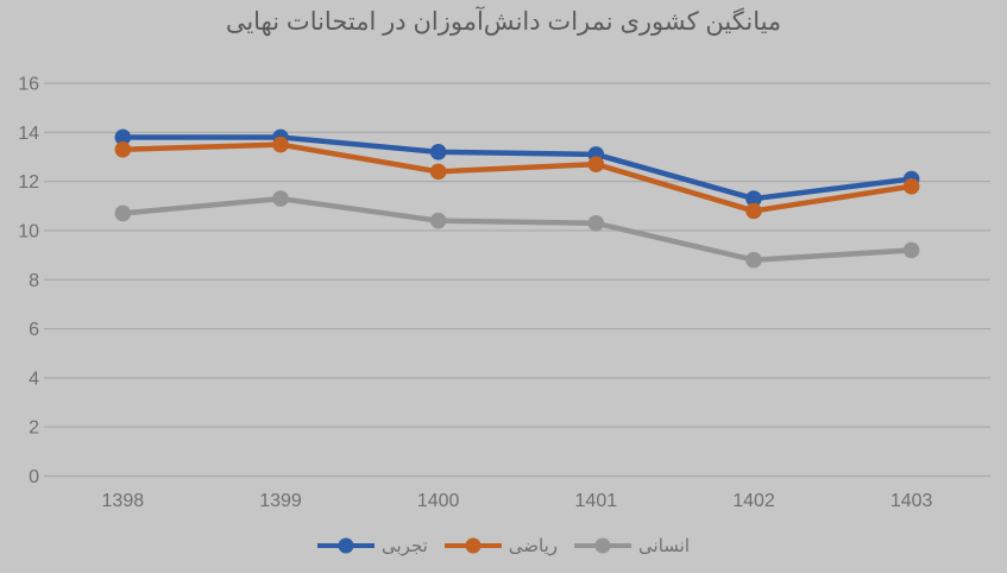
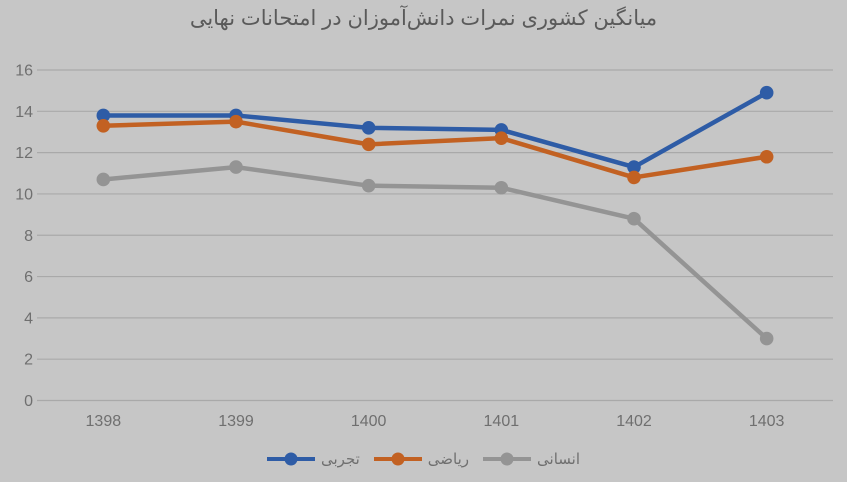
تجربی/1403: 12.1 -> 14.9
انسانی/1403: 9.2 -> 3.0
